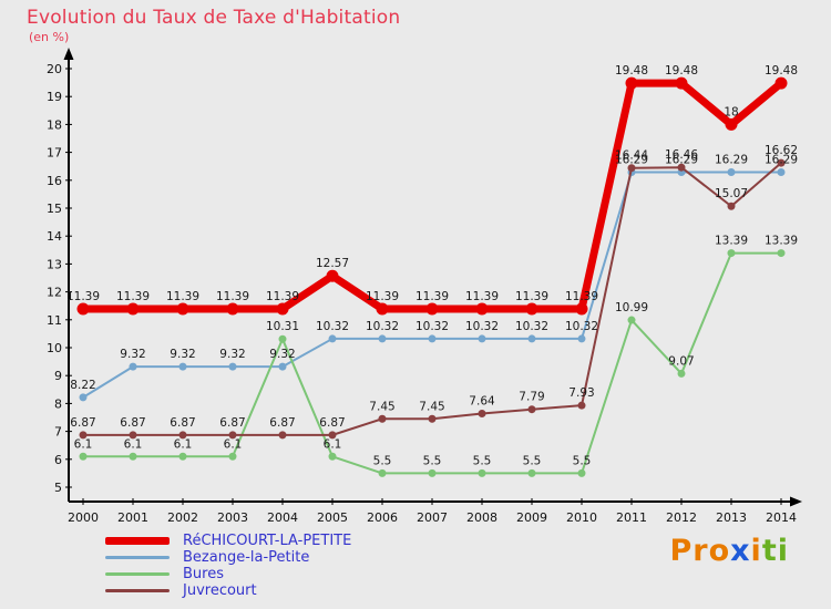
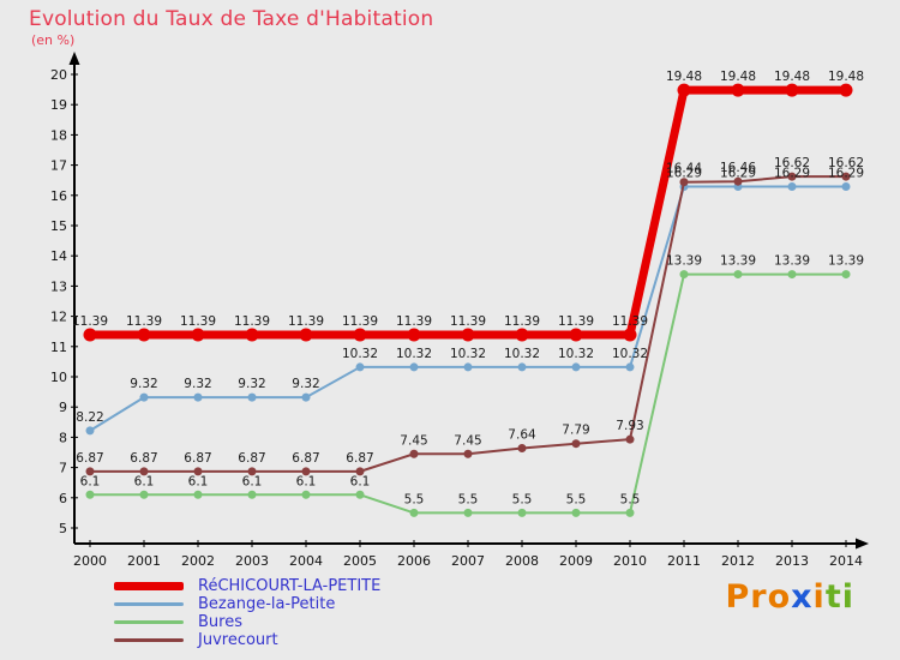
Bures/2004: 10.31 -> 6.1
RéCHICOURT-LA-PETITE/2005: 12.57 -> 11.39
Bures/2011: 10.99 -> 13.39
Bures/2012: 9.07 -> 13.39
RéCHICOURT-LA-PETITE/2013: 18 -> 19.48
Juvrecourt/2013: 15.07 -> 16.62
